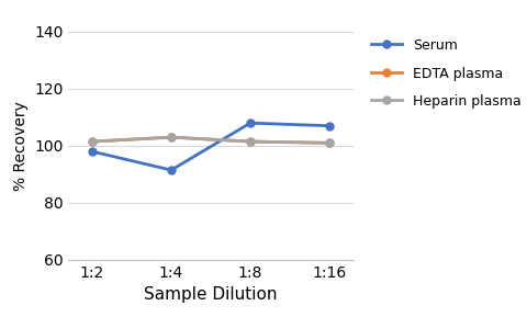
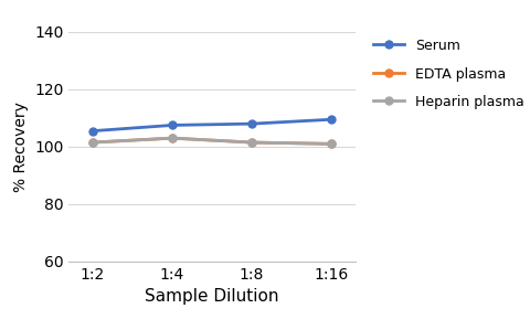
Serum/1:2: 98.0 -> 105.5
Serum/1:4: 91.5 -> 107.5
Serum/1:16: 107.0 -> 109.5
